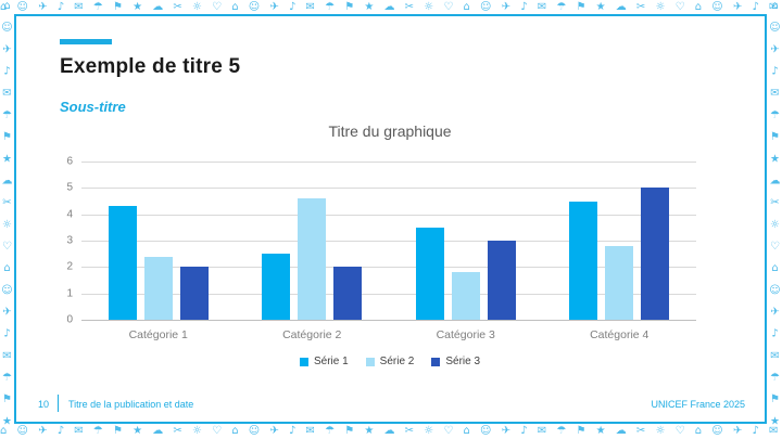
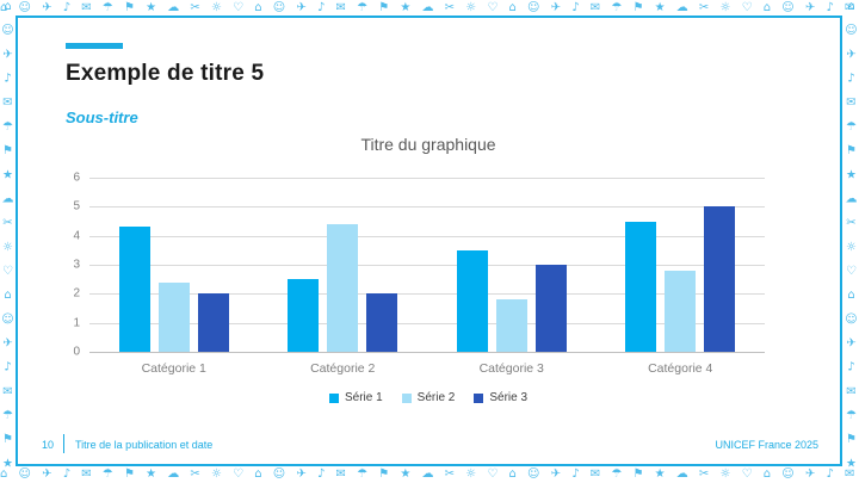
Série 2/Catégorie 2: 4.6 -> 4.4
